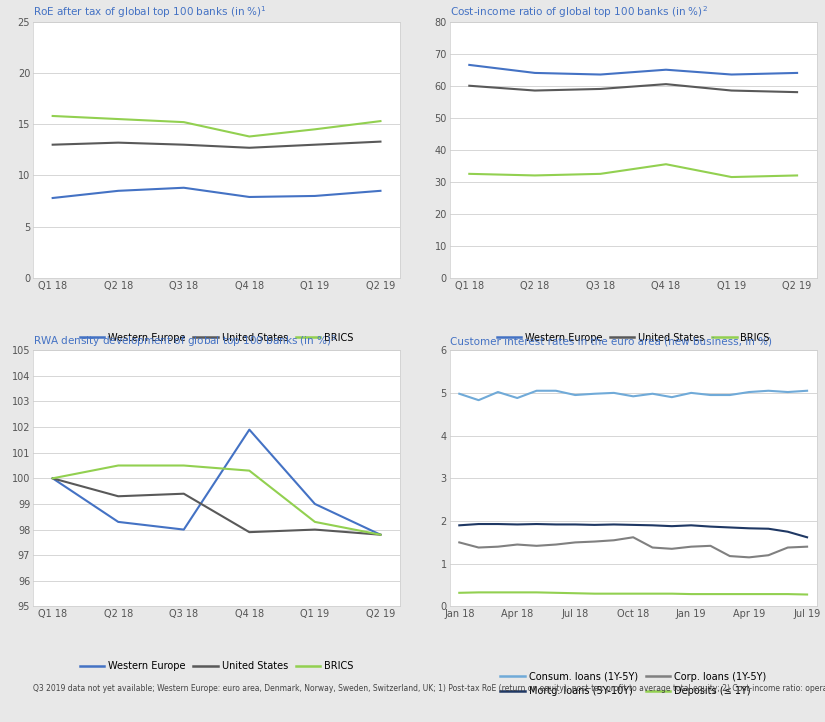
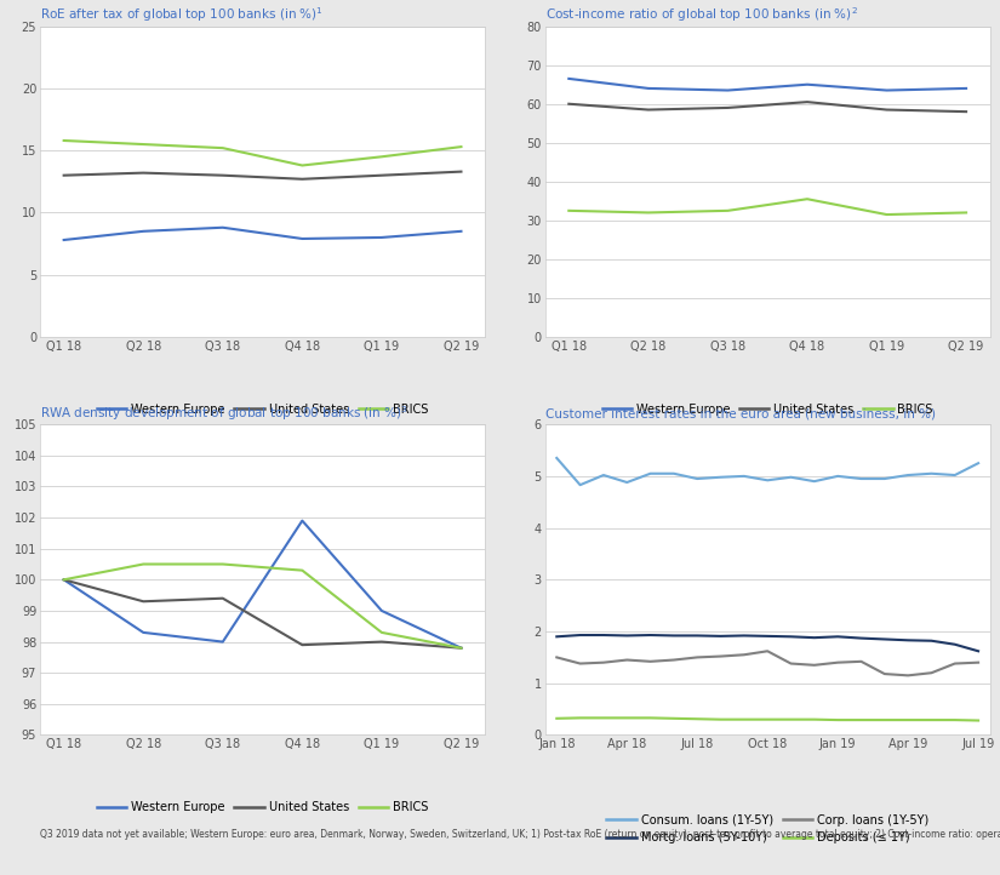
Consum. loans (1Y-5Y)/Jan 18: 4.98 -> 5.35
Consum. loans (1Y-5Y)/Jul 19: 5.05 -> 5.25
